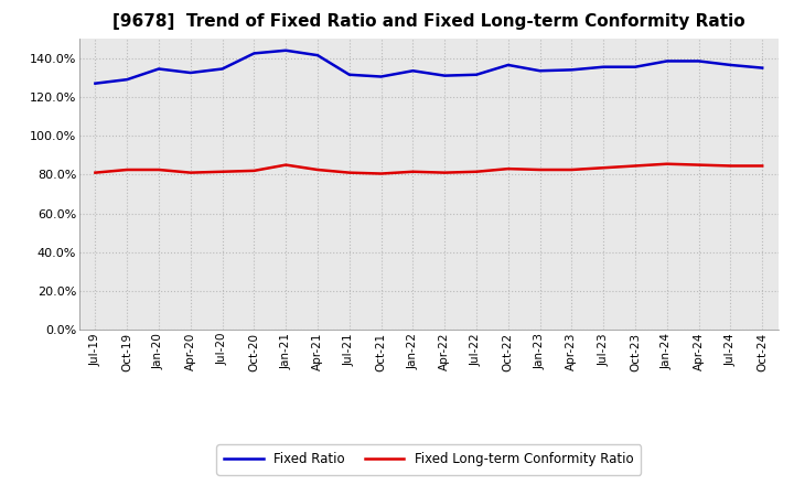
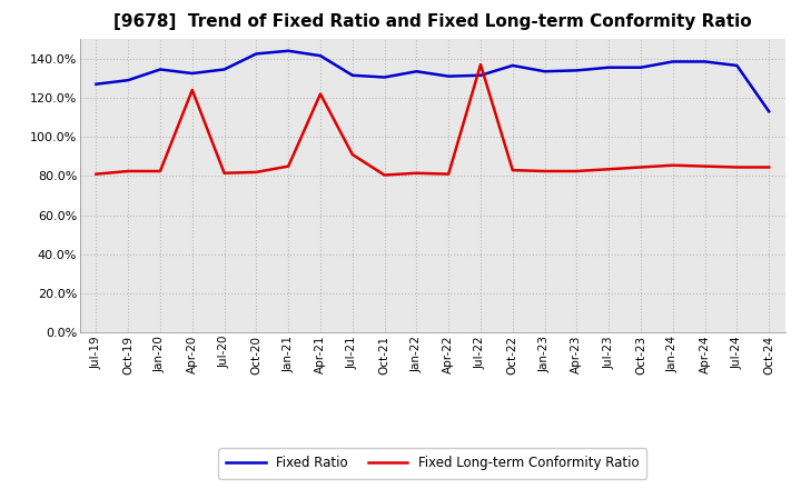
Fixed Long-term Conformity Ratio/Apr-20: 81% -> 124%
Fixed Long-term Conformity Ratio/Apr-21: 82% -> 122%
Fixed Long-term Conformity Ratio/Jul-21: 81% -> 91%
Fixed Long-term Conformity Ratio/Jul-22: 82% -> 137%
Fixed Ratio/Oct-24: 135% -> 113%
